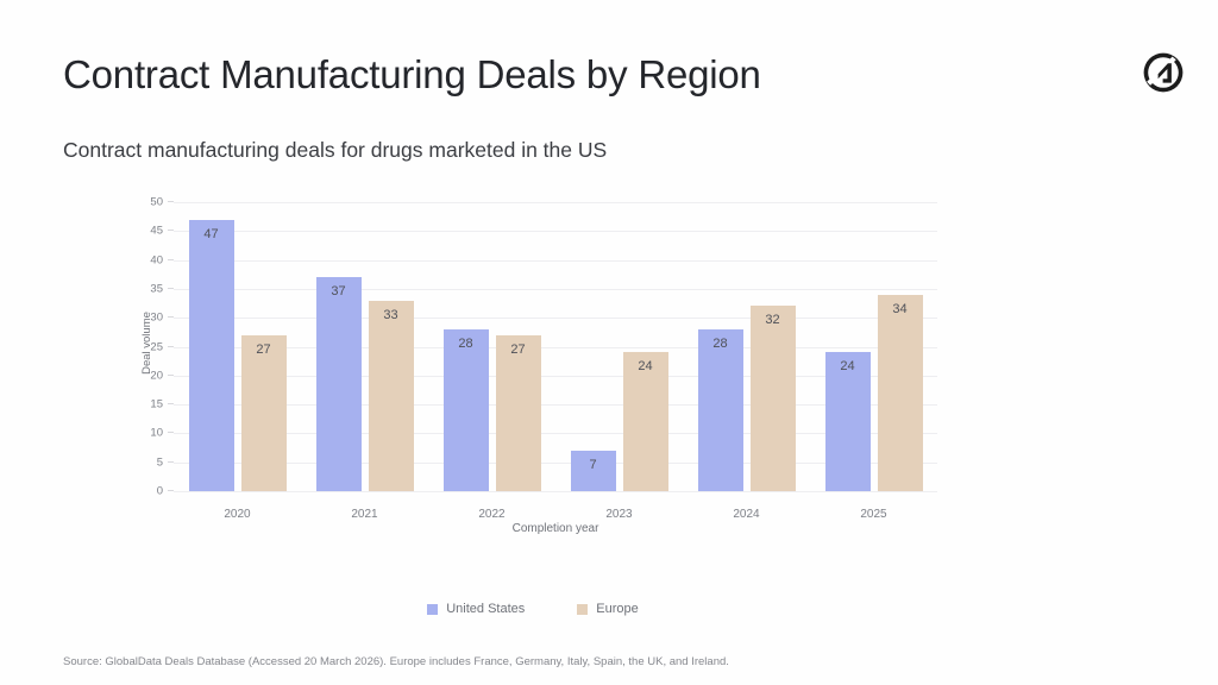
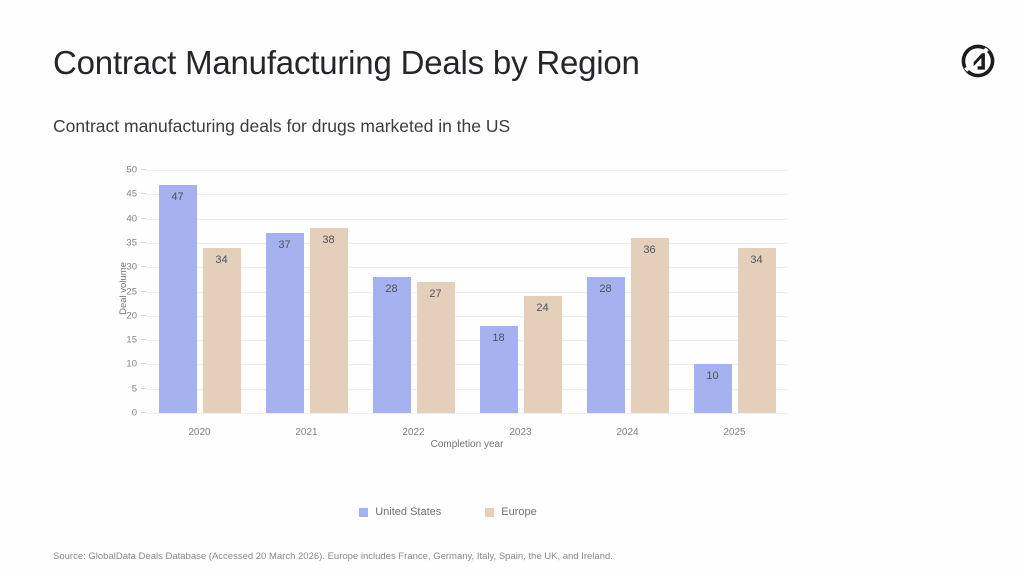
Europe/2020: 27 -> 34
Europe/2021: 33 -> 38
United States/2023: 7 -> 18
Europe/2024: 32 -> 36
United States/2025: 24 -> 10
